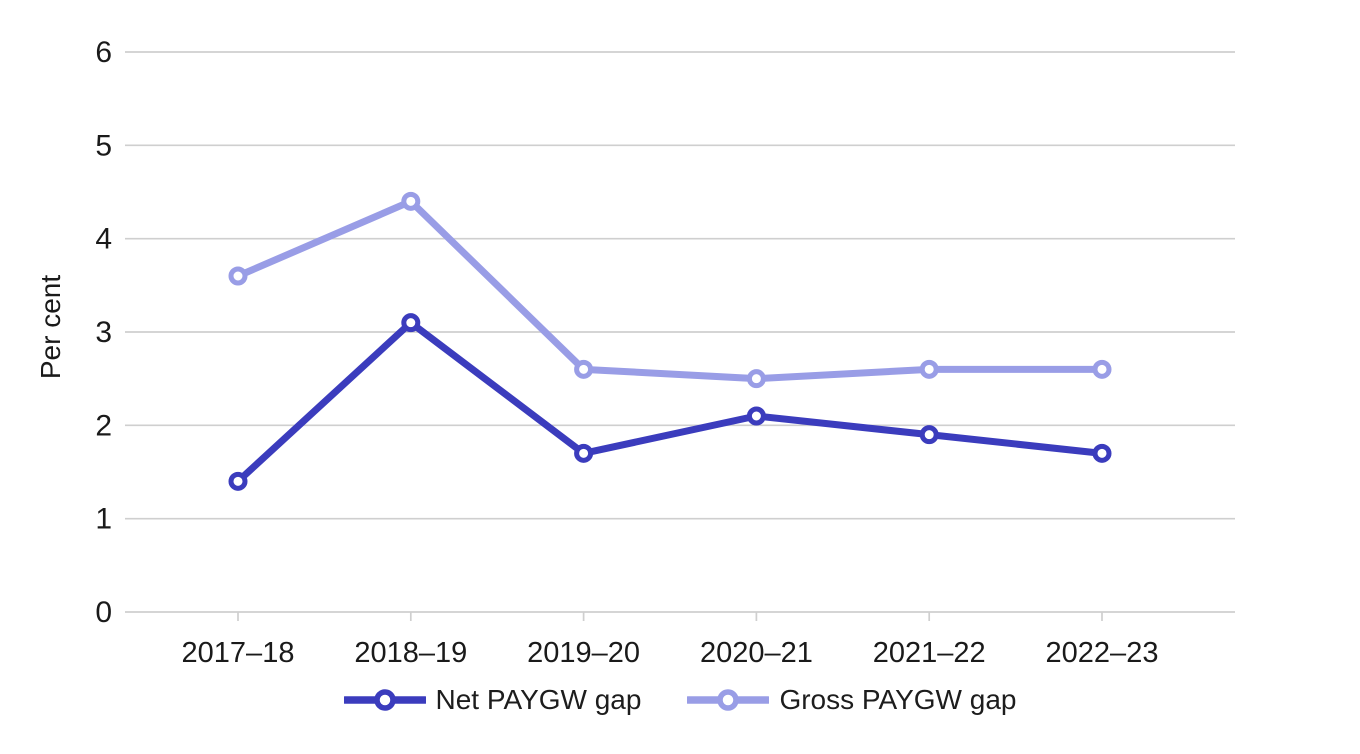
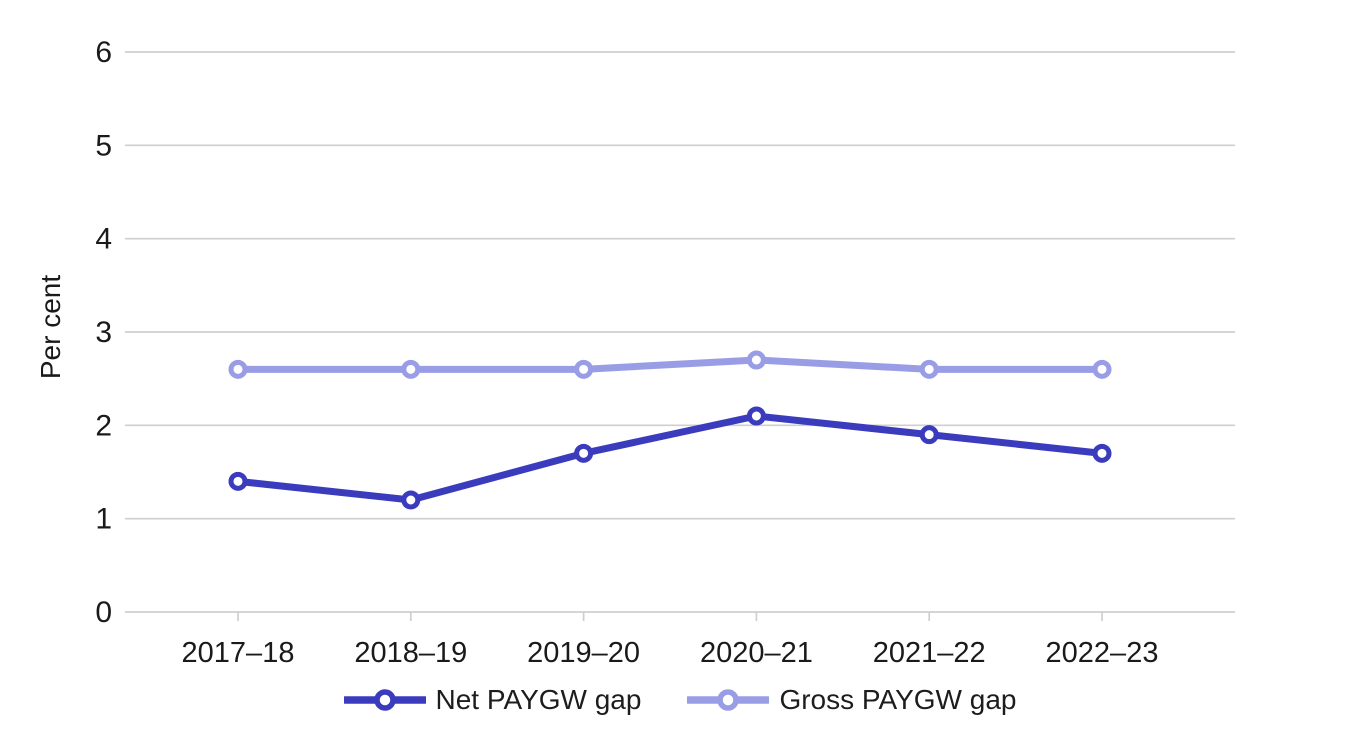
Gross PAYGW gap/2017–18: 3.6 -> 2.6
Net PAYGW gap/2018–19: 3.1 -> 1.2
Gross PAYGW gap/2018–19: 4.4 -> 2.6
Gross PAYGW gap/2020–21: 2.5 -> 2.7
